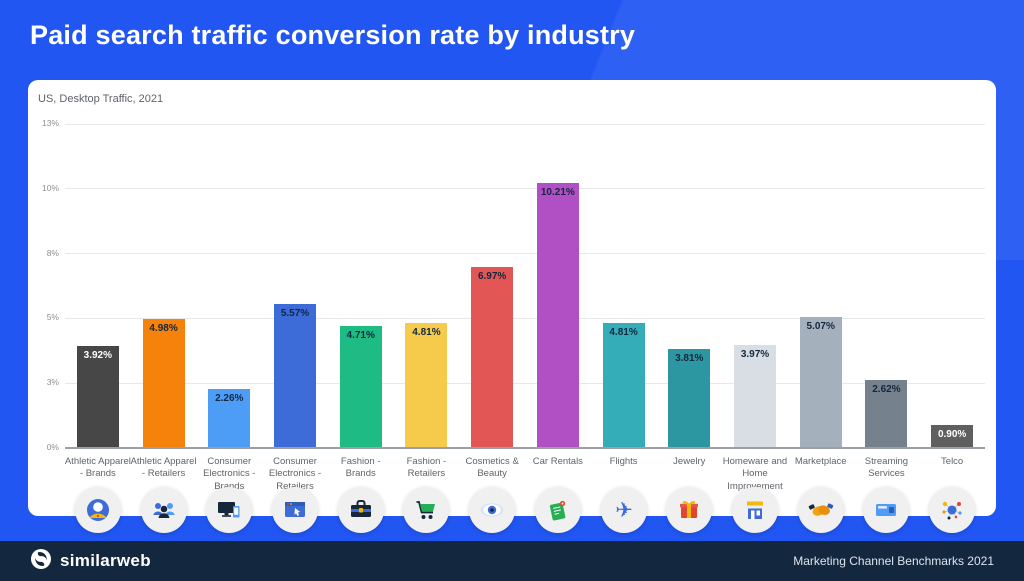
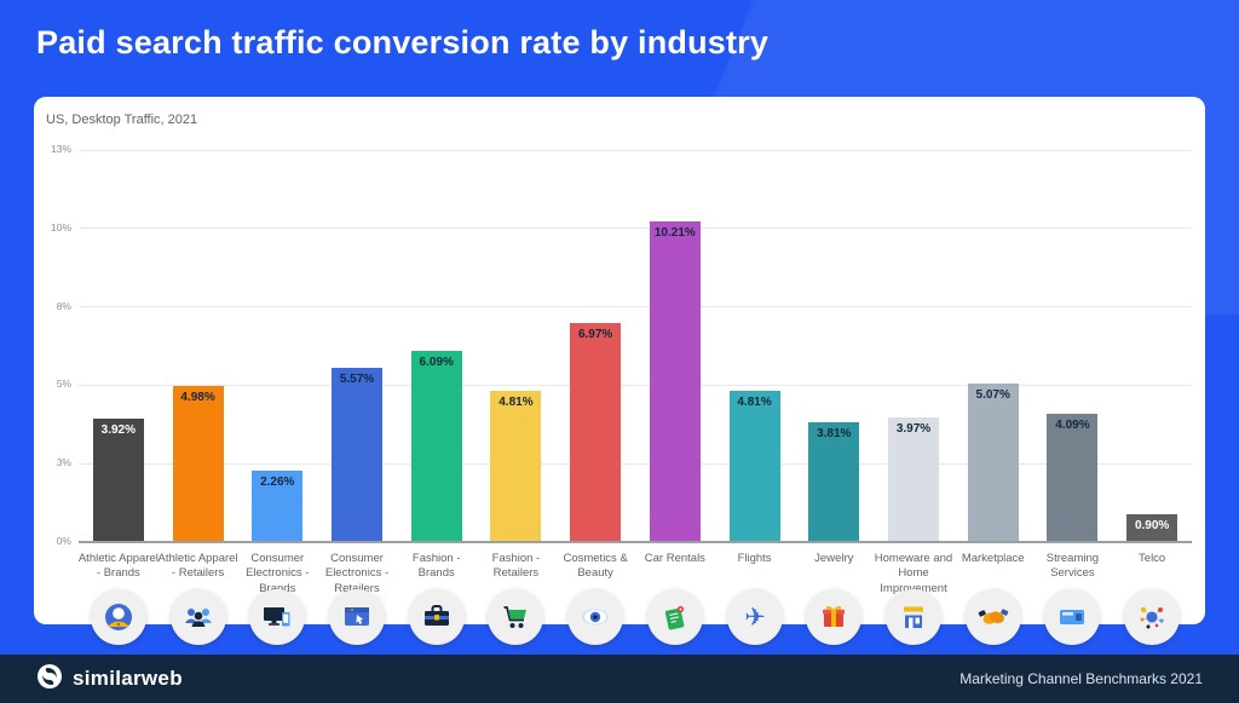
Fashion - Brands: 4.71% -> 6.09%
Streaming Services: 2.62% -> 4.09%
